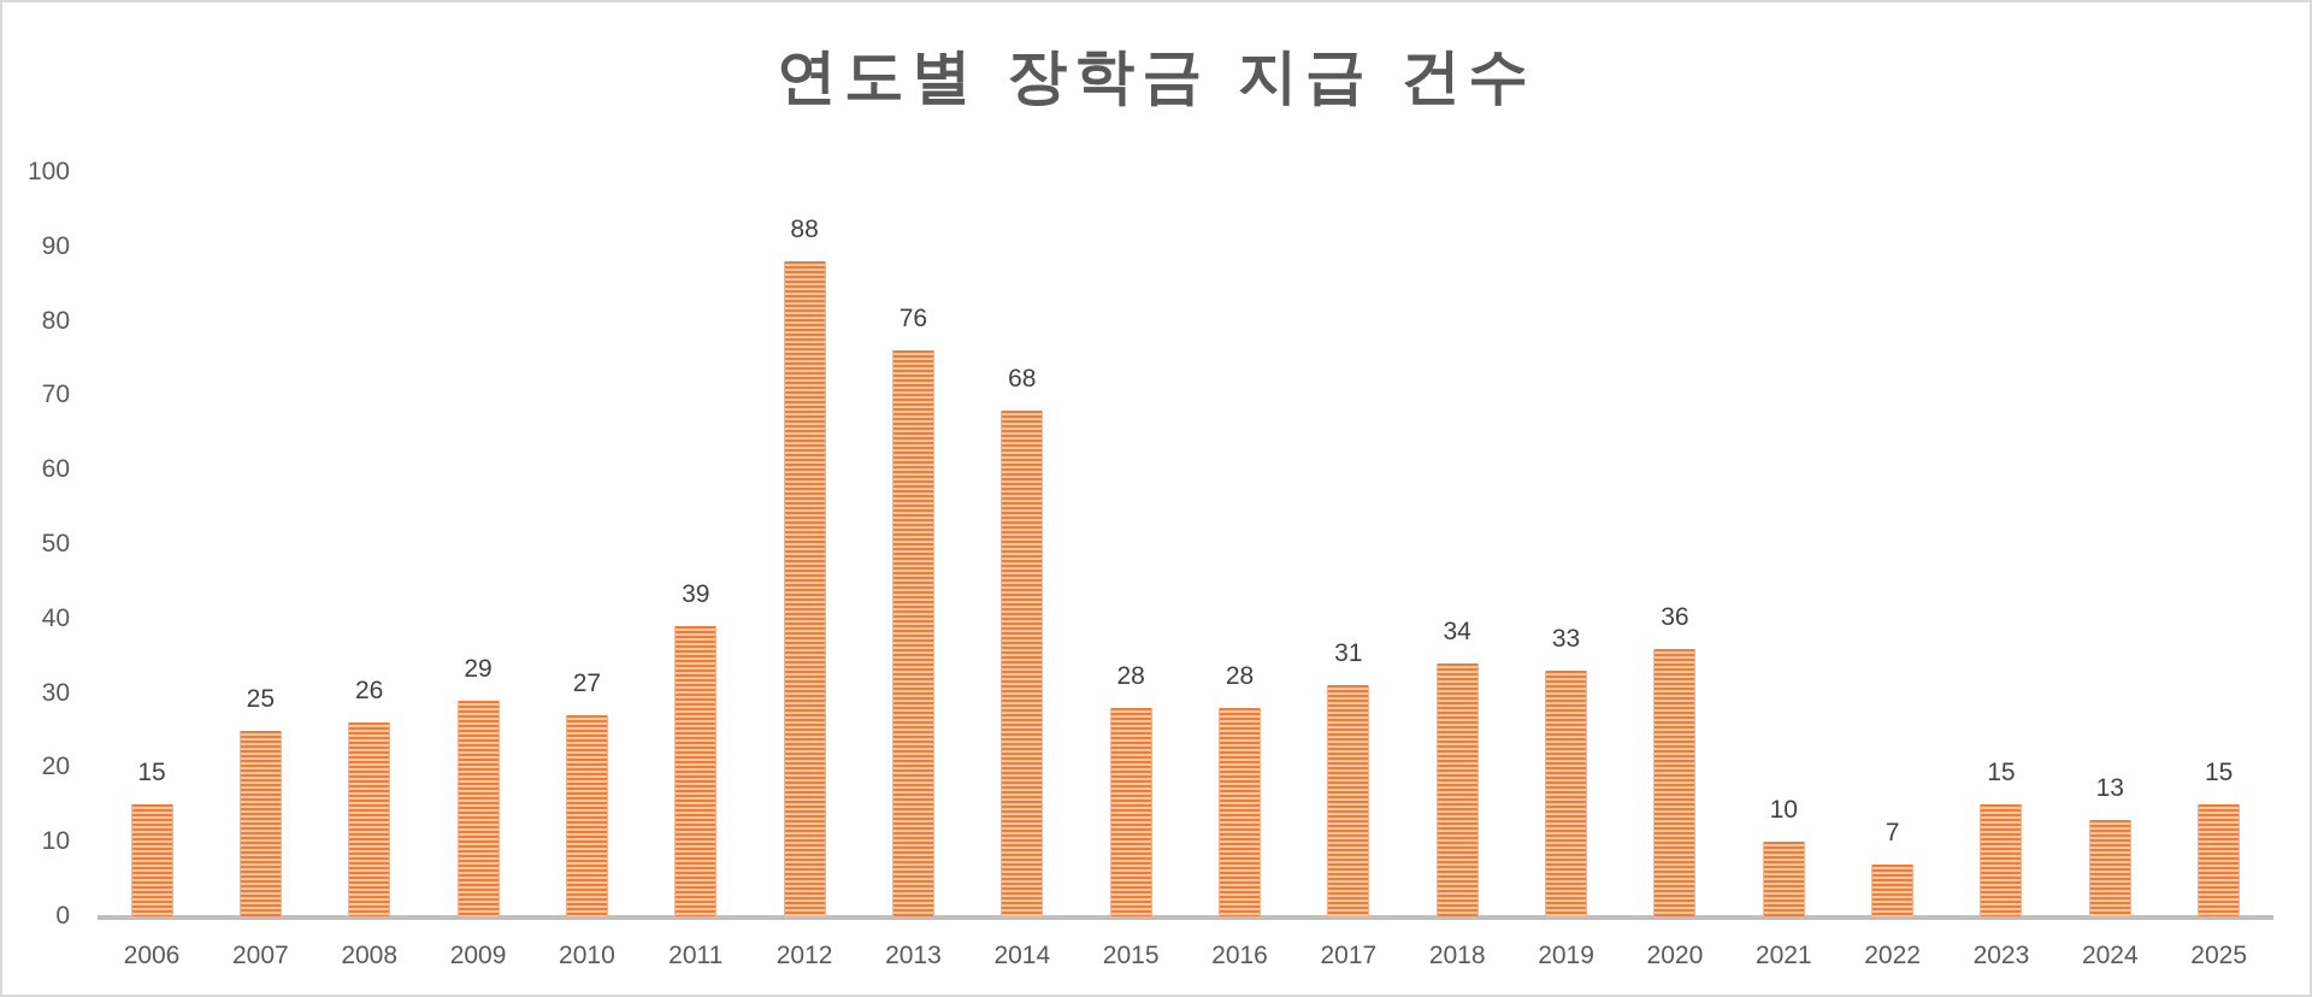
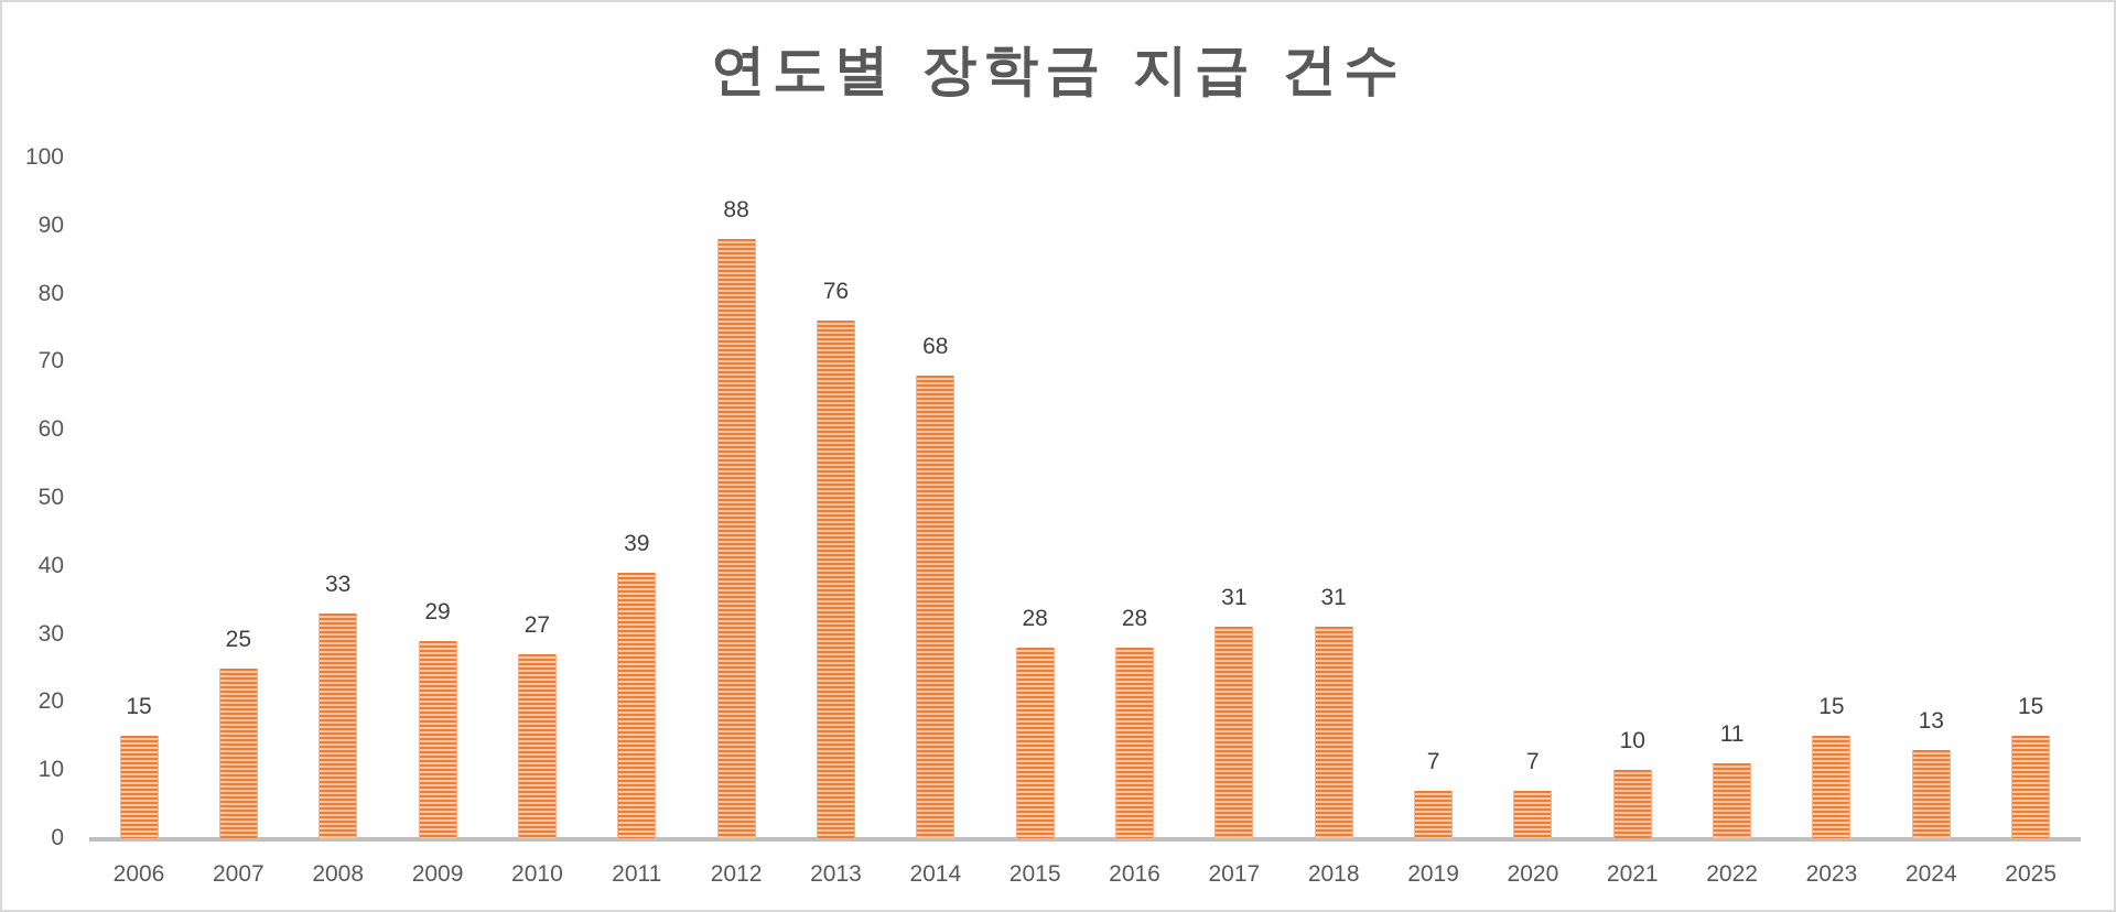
2008: 26 -> 33
2018: 34 -> 31
2019: 33 -> 7
2020: 36 -> 7
2022: 7 -> 11
